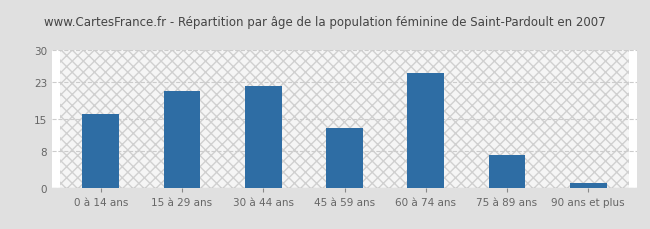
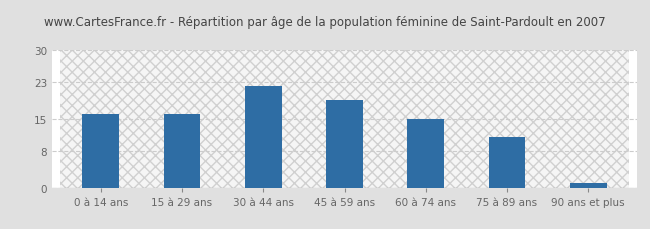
15 à 29 ans: 21 -> 16
45 à 59 ans: 13 -> 19
60 à 74 ans: 25 -> 15
75 à 89 ans: 7 -> 11
